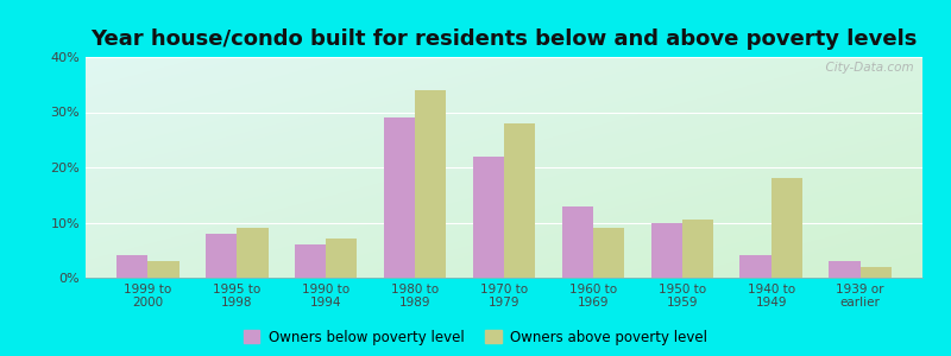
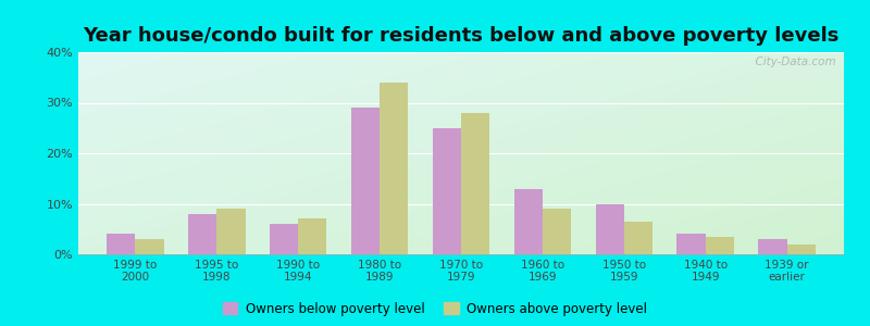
Owners below poverty level/1970 to 1979: 22% -> 25%
Owners above poverty level/1950 to 1959: 10.5% -> 6.5%
Owners above poverty level/1940 to 1949: 18.0% -> 3.5%
